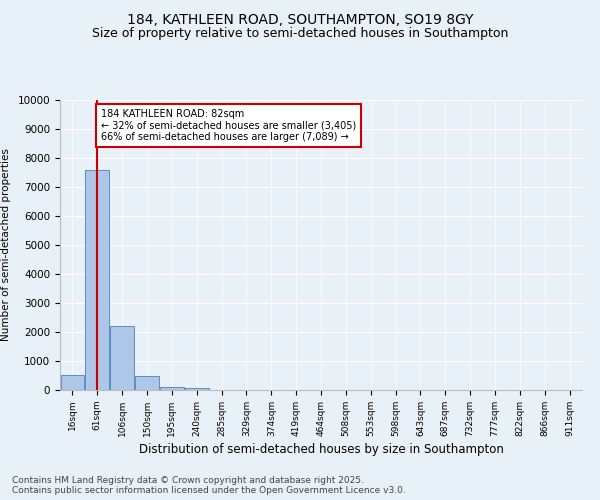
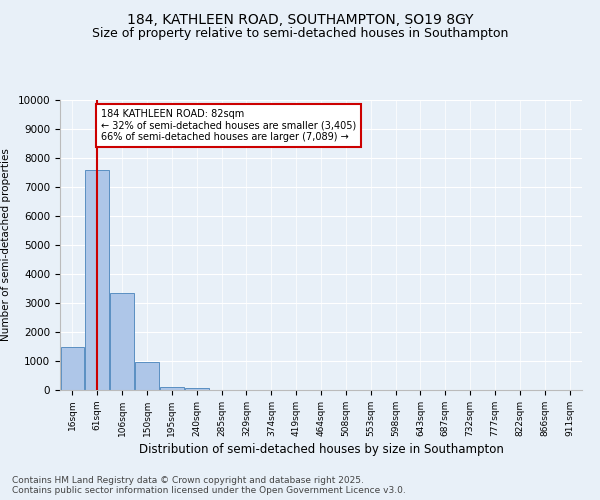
16sqm: 520 -> 1500
106sqm: 2200 -> 3350
150sqm: 500 -> 950
